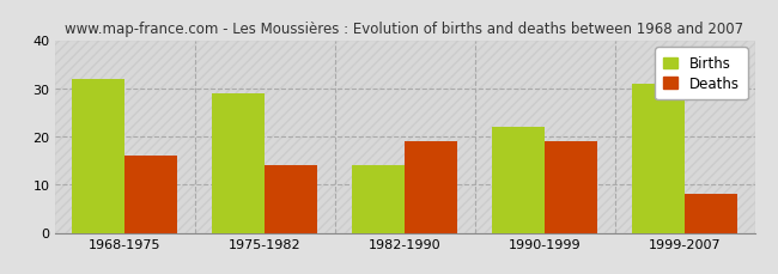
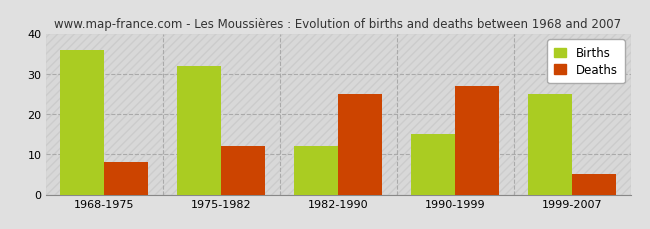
Births/1968-1975: 32 -> 36
Deaths/1968-1975: 16 -> 8
Births/1975-1982: 29 -> 32
Deaths/1975-1982: 14 -> 12
Births/1982-1990: 14 -> 12
Deaths/1982-1990: 19 -> 25
Births/1990-1999: 22 -> 15
Deaths/1990-1999: 19 -> 27
Births/1999-2007: 31 -> 25
Deaths/1999-2007: 8 -> 5
